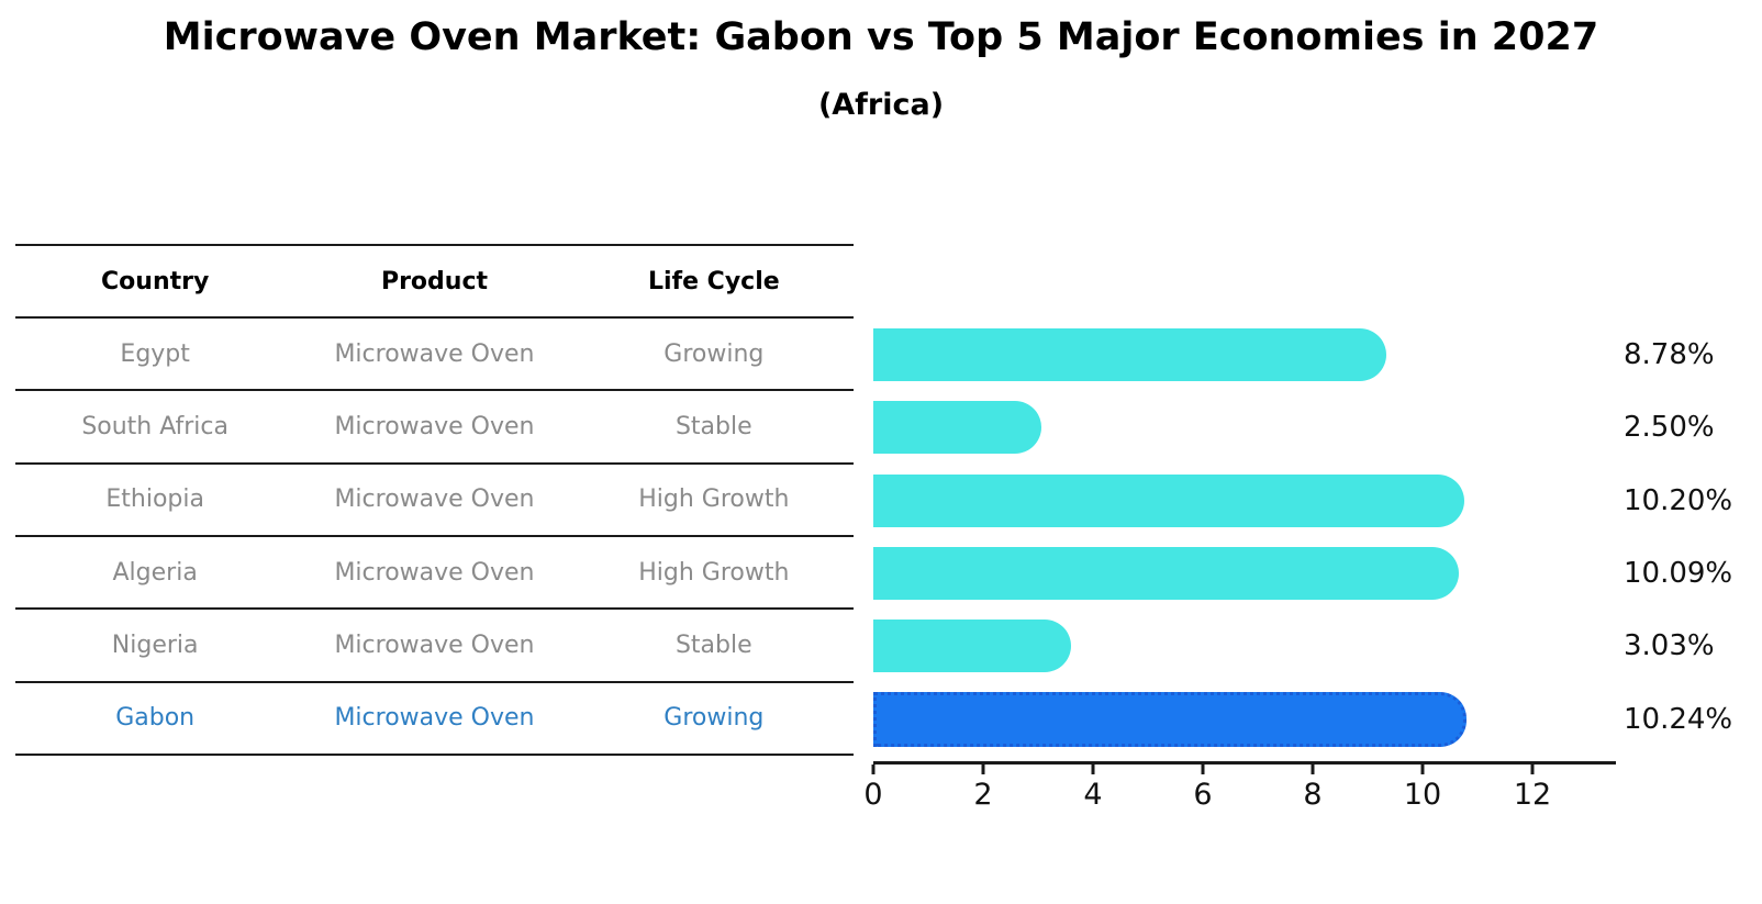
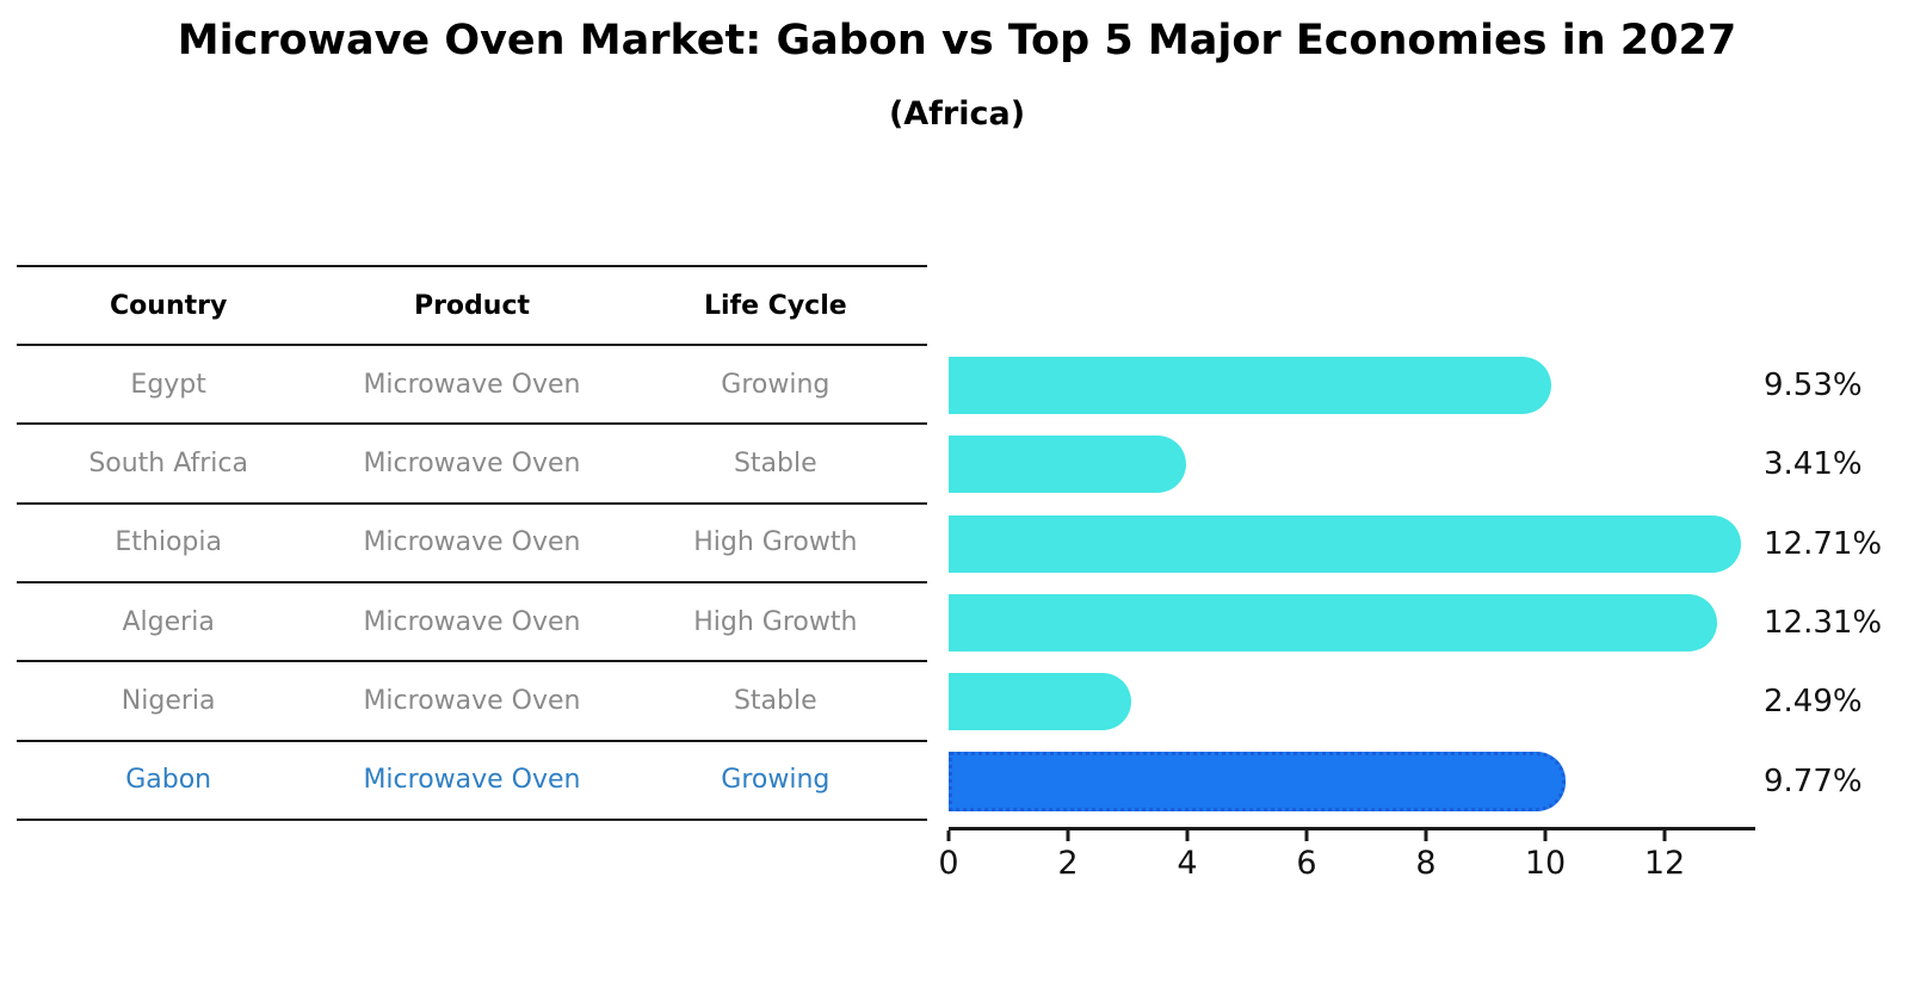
Egypt: 8.78% -> 9.53%
South Africa: 2.50% -> 3.41%
Ethiopia: 10.20% -> 12.71%
Algeria: 10.09% -> 12.31%
Nigeria: 3.03% -> 2.49%
Gabon: 10.24% -> 9.77%
